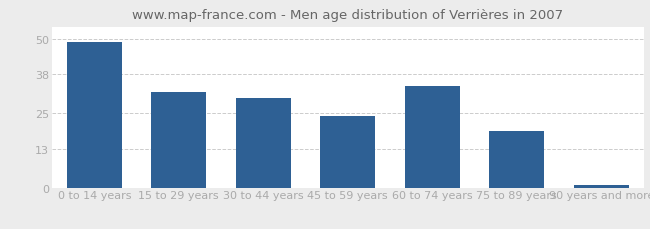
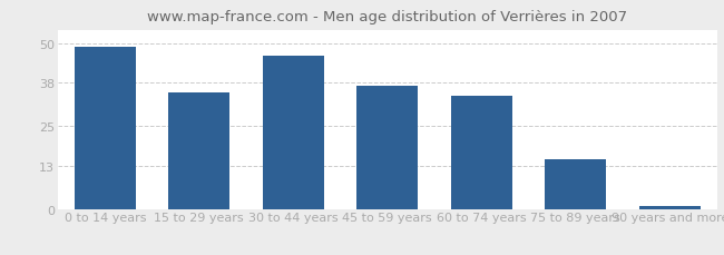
15 to 29 years: 32 -> 35
30 to 44 years: 30 -> 46
45 to 59 years: 24 -> 37
75 to 89 years: 19 -> 15
